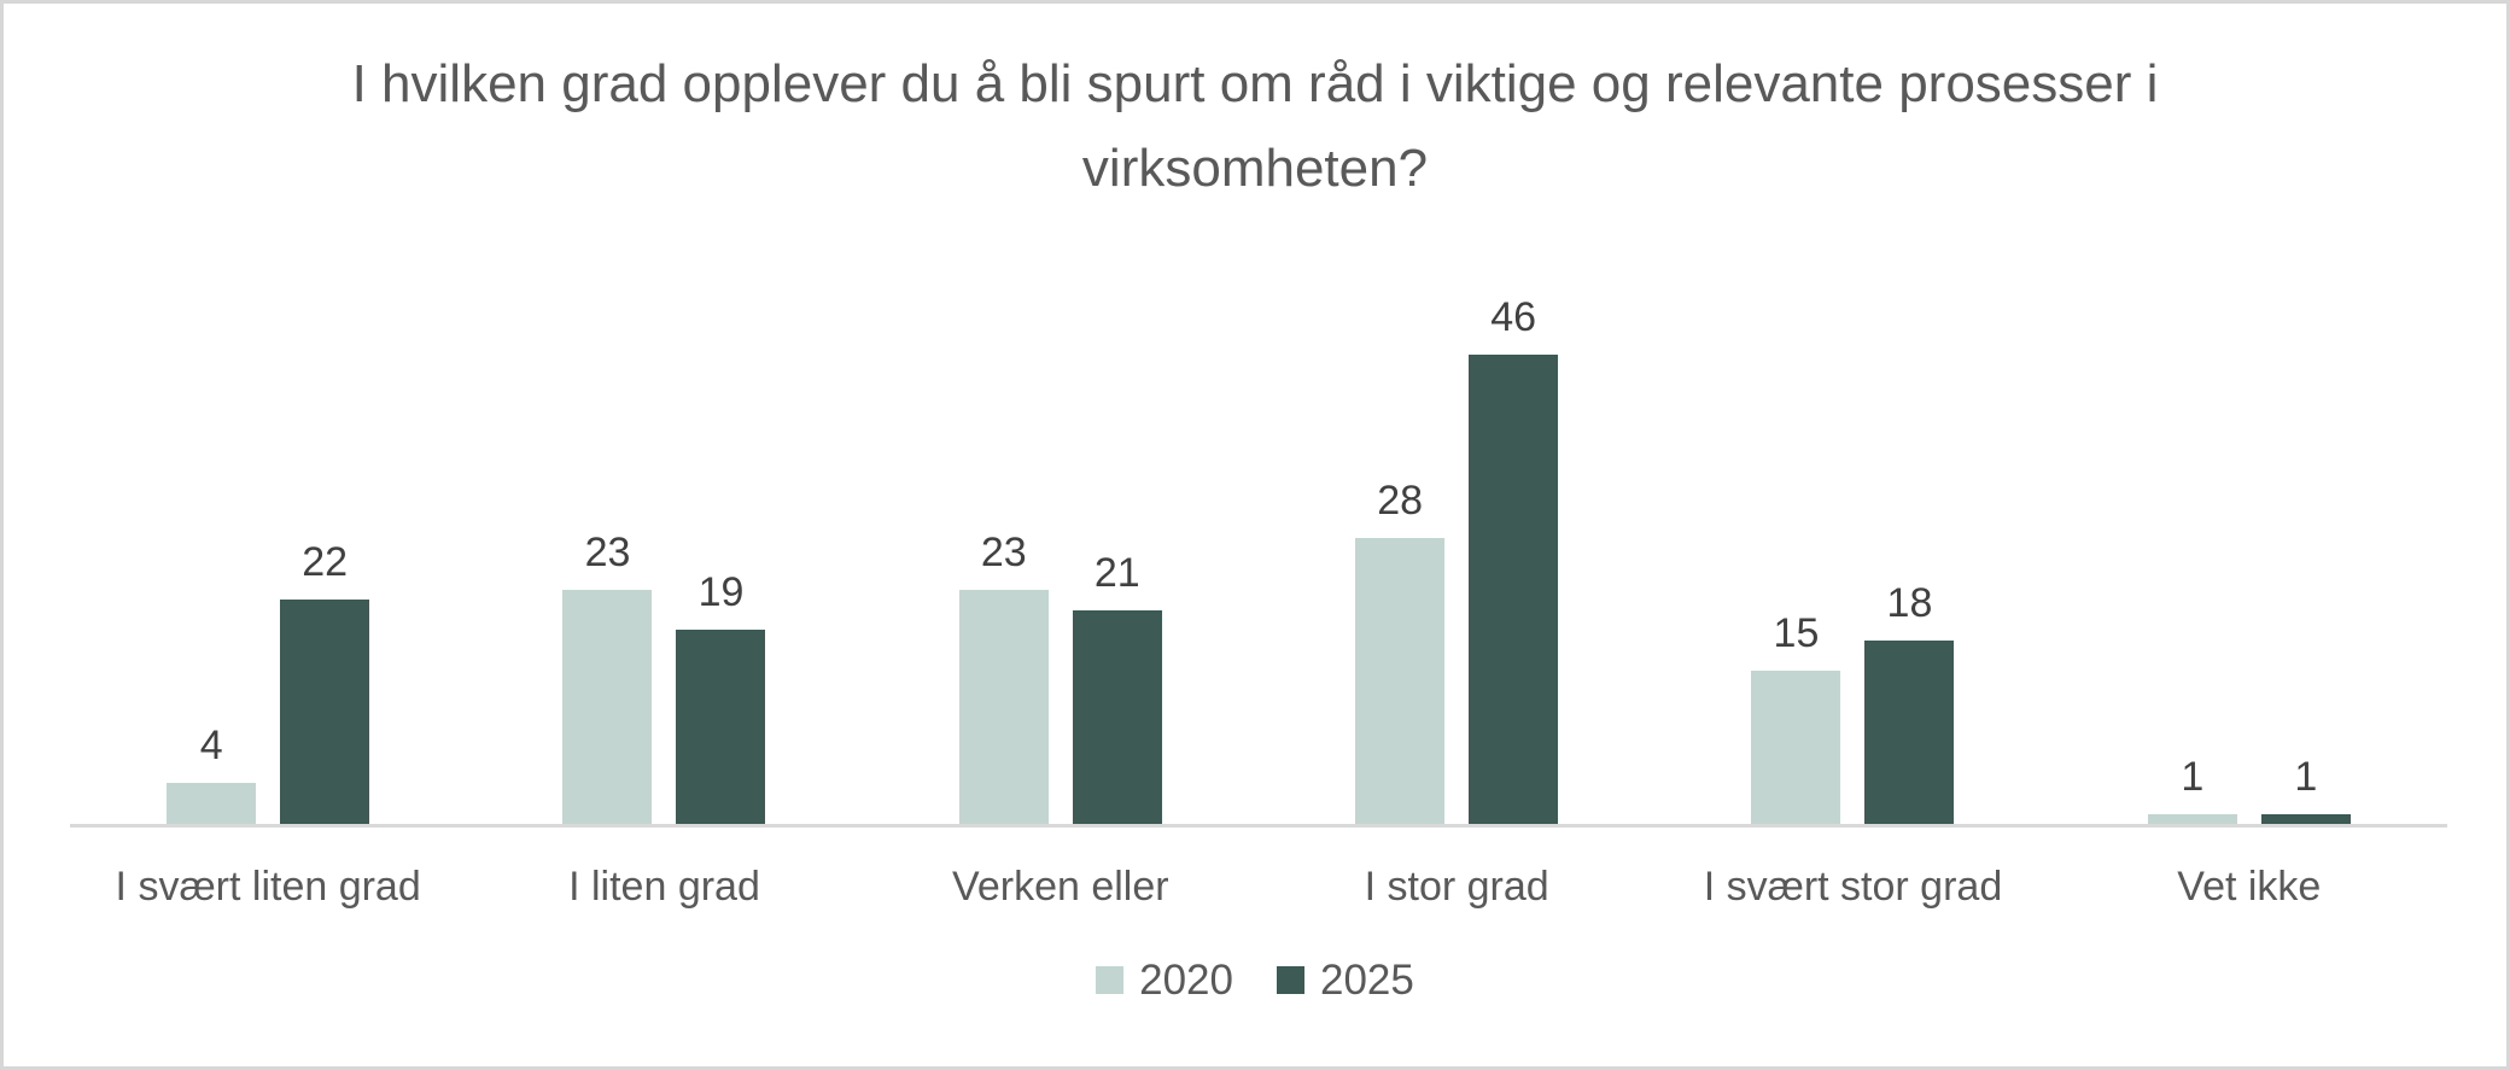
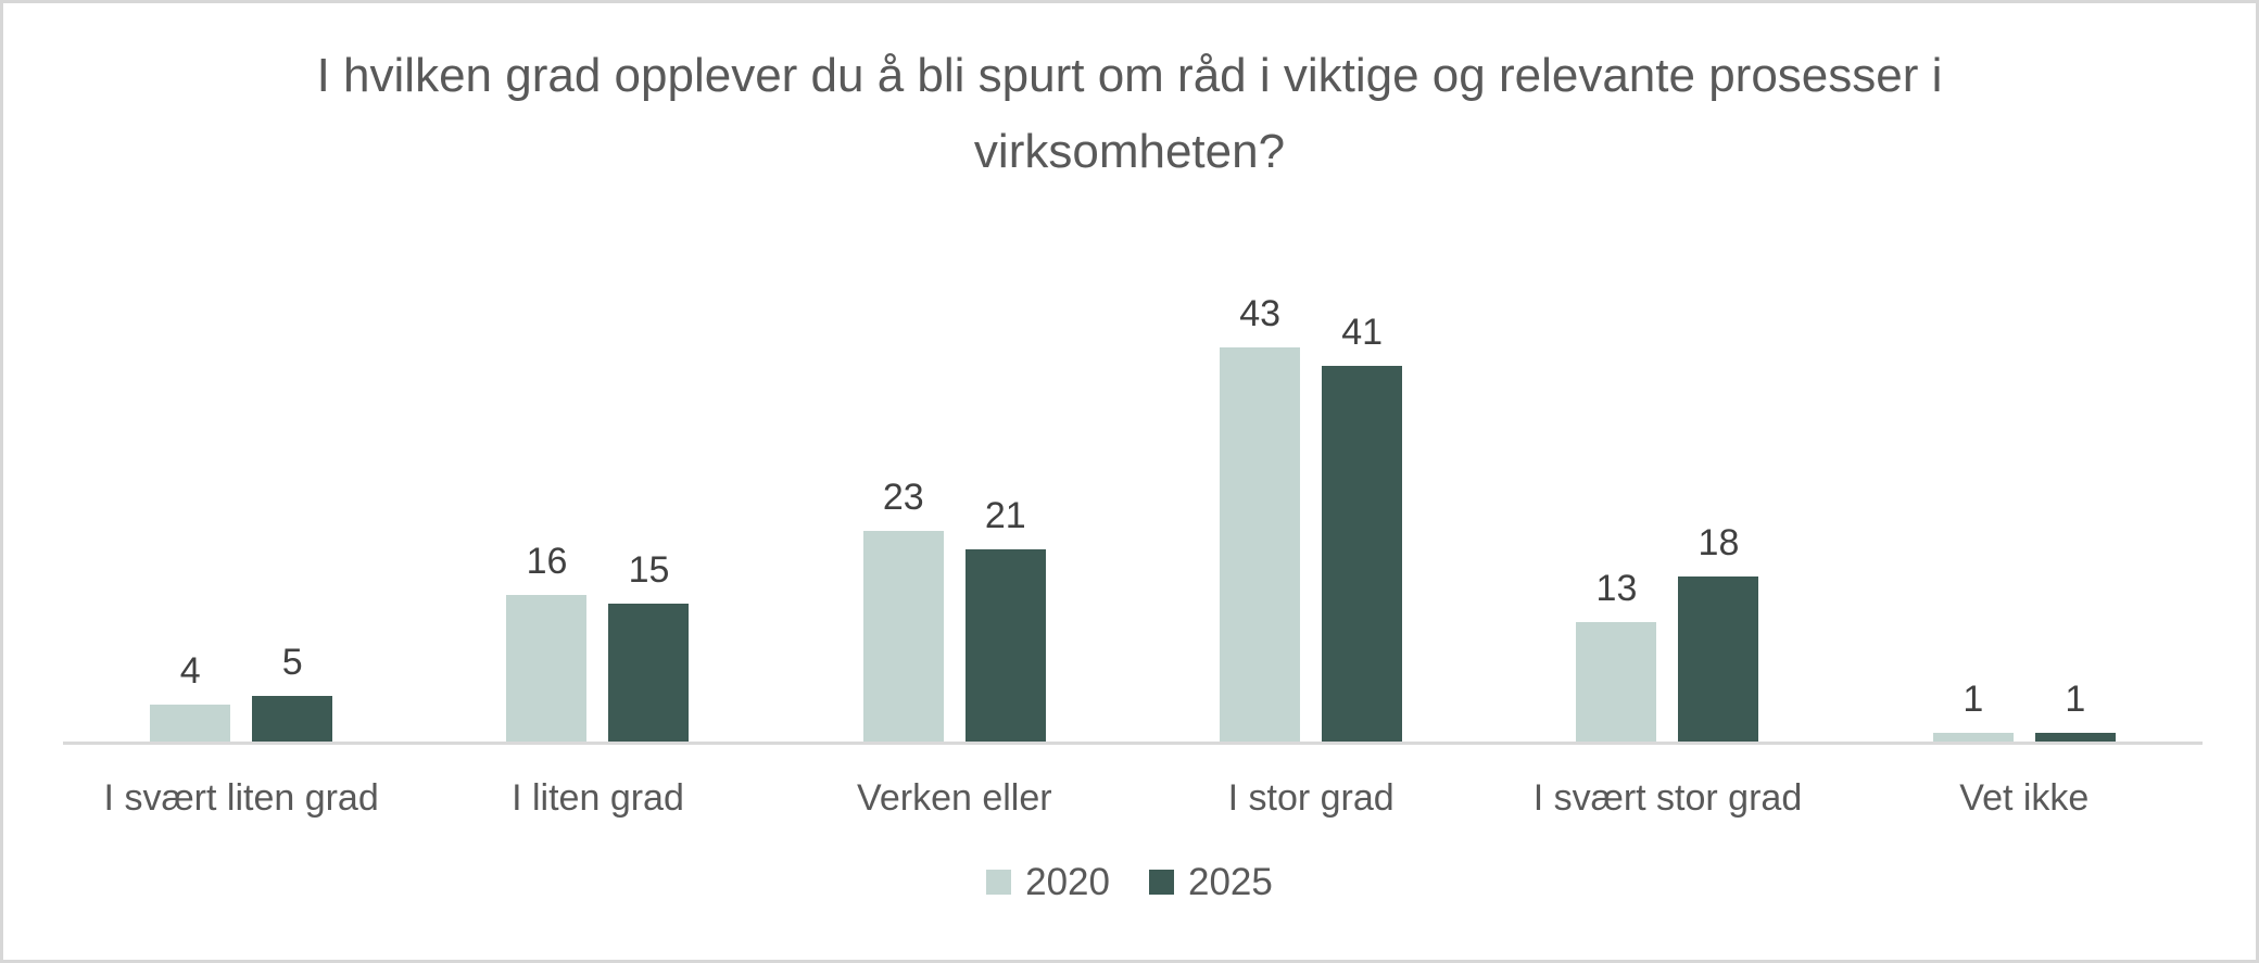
2025/I svært liten grad: 22 -> 5
2020/I liten grad: 23 -> 16
2025/I liten grad: 19 -> 15
2020/I stor grad: 28 -> 43
2025/I stor grad: 46 -> 41
2020/I svært stor grad: 15 -> 13
